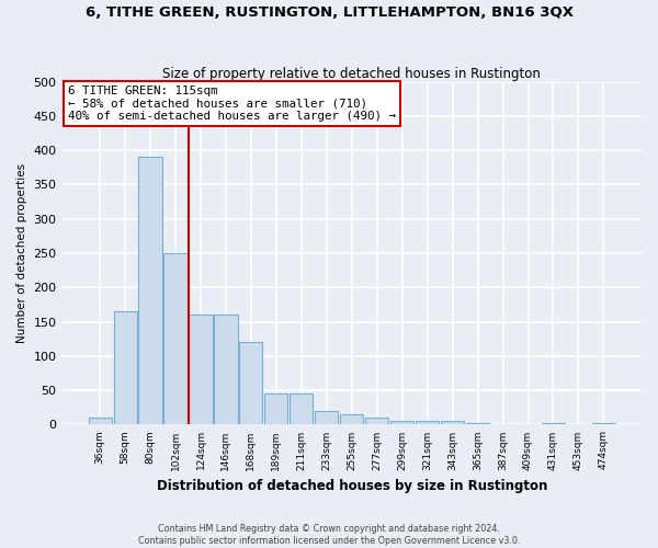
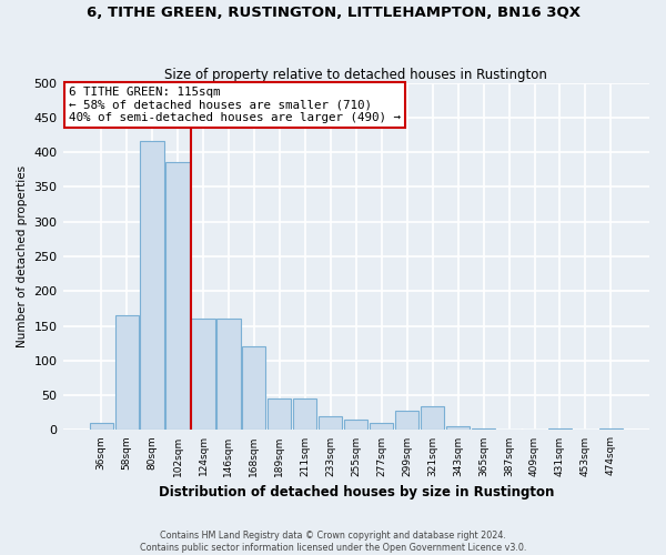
80sqm: 390 -> 416
102sqm: 250 -> 386
299sqm: 5 -> 28
321sqm: 5 -> 34
